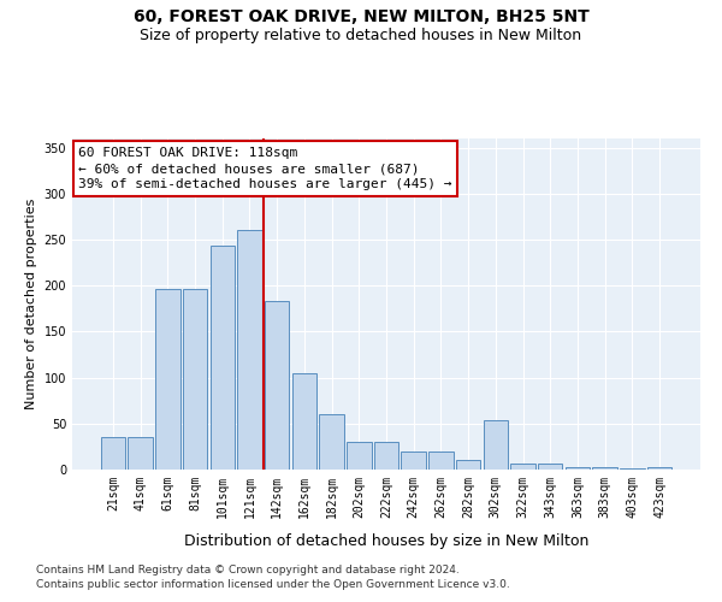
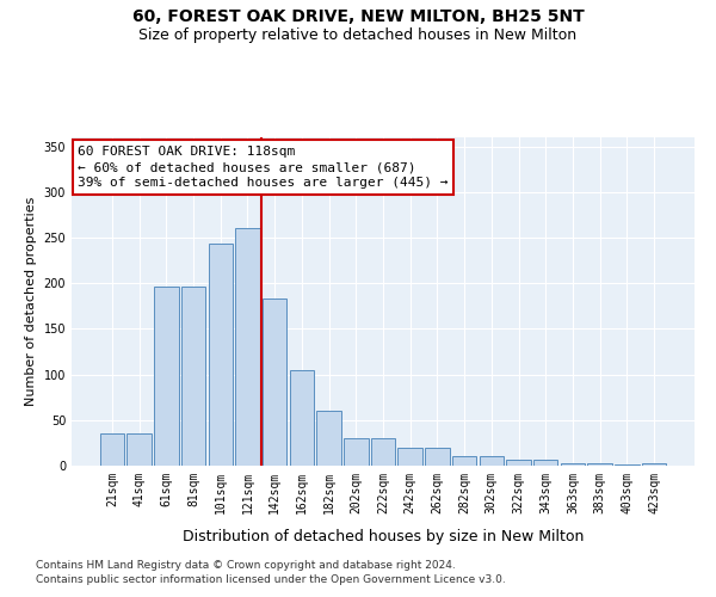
302sqm: 54 -> 10
